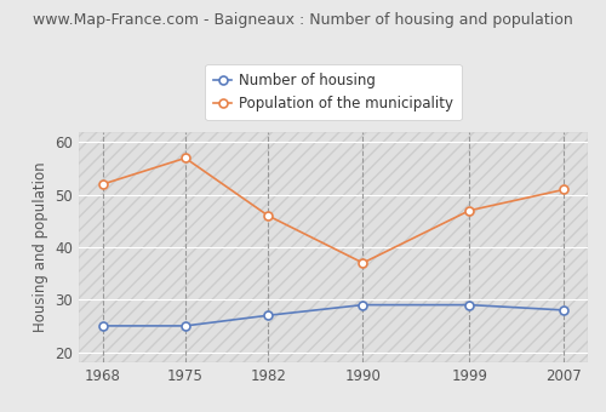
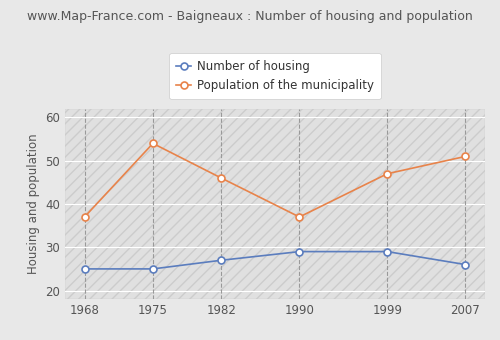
Population of the municipality/1968: 52 -> 37
Population of the municipality/1975: 57 -> 54
Number of housing/2007: 28 -> 26
